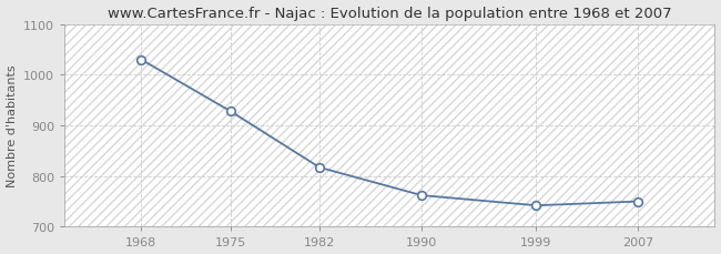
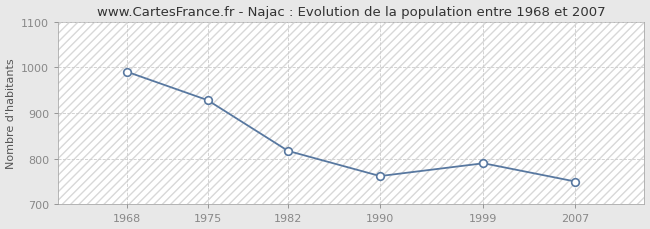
1968: 1030 -> 990
1999: 742 -> 790
